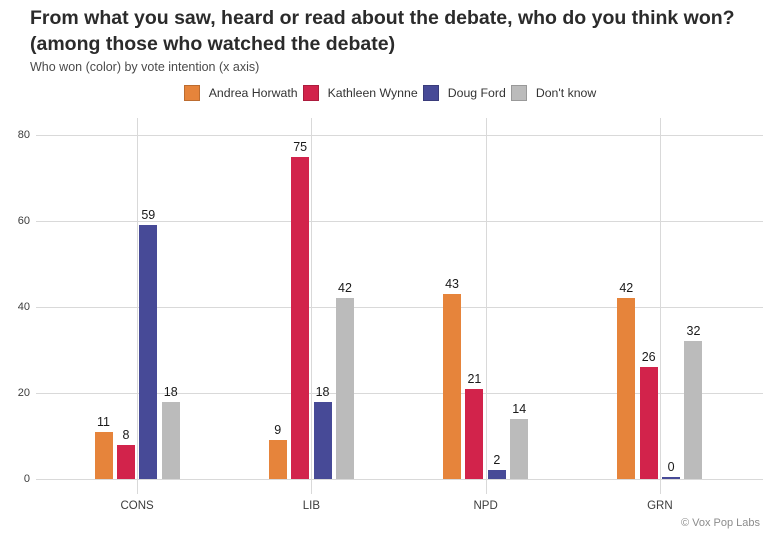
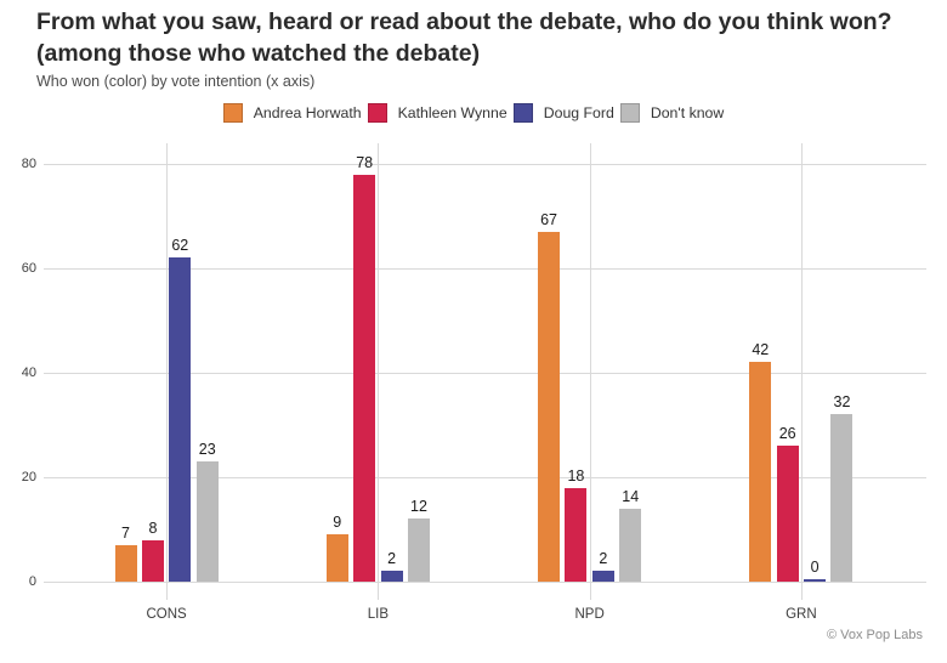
Andrea Horwath/CONS: 11 -> 7
Doug Ford/CONS: 59 -> 62
Don't know/CONS: 18 -> 23
Kathleen Wynne/LIB: 75 -> 78
Doug Ford/LIB: 18 -> 2
Don't know/LIB: 42 -> 12
Andrea Horwath/NPD: 43 -> 67
Kathleen Wynne/NPD: 21 -> 18
